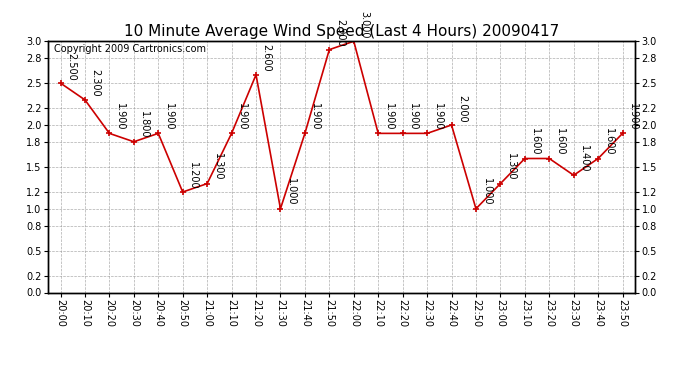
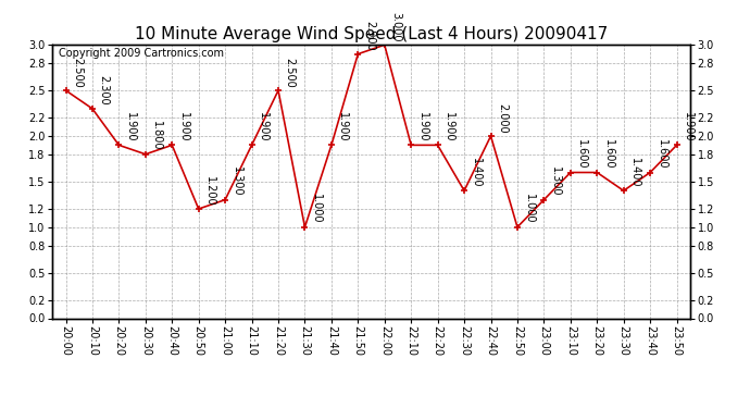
21:20: 2.600 -> 2.500
22:30: 1.900 -> 1.400
